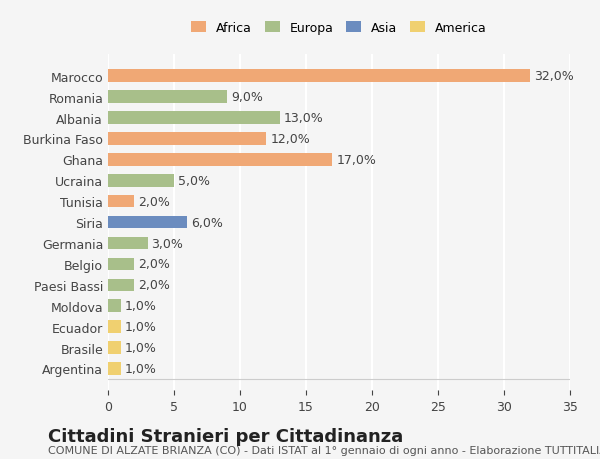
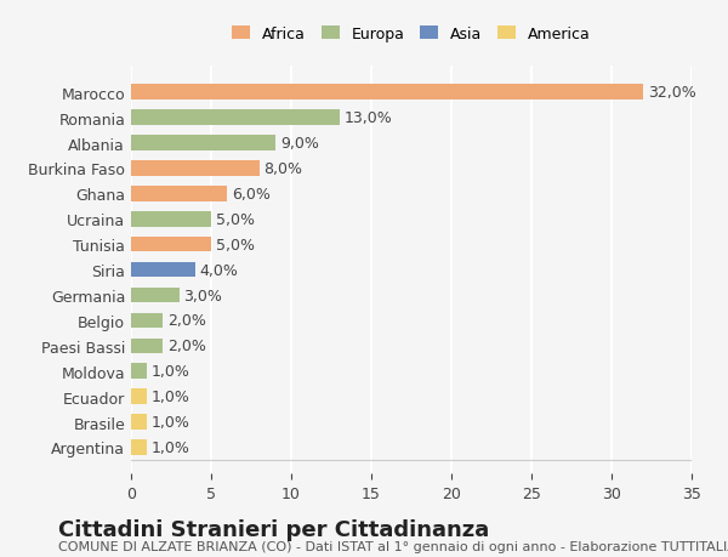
Romania: 9,0% -> 13,0%
Albania: 13,0% -> 9,0%
Burkina Faso: 12,0% -> 8,0%
Ghana: 17,0% -> 6,0%
Tunisia: 2,0% -> 5,0%
Siria: 6,0% -> 4,0%
